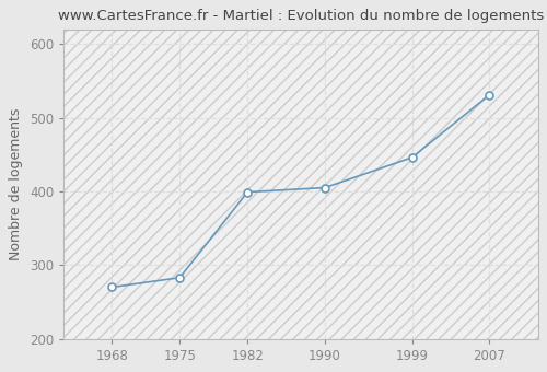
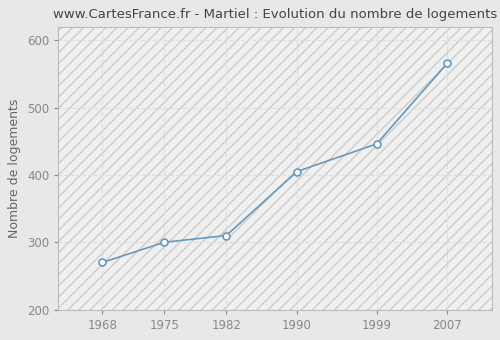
1975: 283 -> 300
1982: 399 -> 310
2007: 531 -> 566
